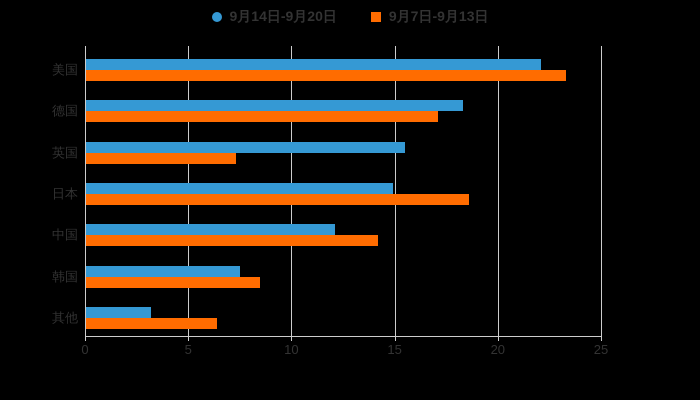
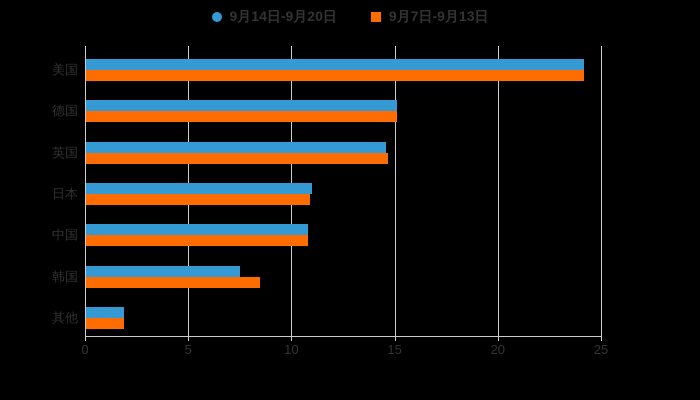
9月14日-9月20日/美国: 22.1 -> 24.2
9月7日-9月13日/美国: 23.3 -> 24.2
9月14日-9月20日/德国: 18.3 -> 15.1
9月7日-9月13日/德国: 17.1 -> 15.1
9月14日-9月20日/英国: 15.5 -> 14.6
9月7日-9月13日/英国: 7.3 -> 14.7
9月14日-9月20日/日本: 14.9 -> 11.0
9月7日-9月13日/日本: 18.6 -> 10.9
9月14日-9月20日/中国: 12.1 -> 10.8
9月7日-9月13日/中国: 14.2 -> 10.8
9月14日-9月20日/其他: 3.2 -> 1.9
9月7日-9月13日/其他: 6.4 -> 1.9
